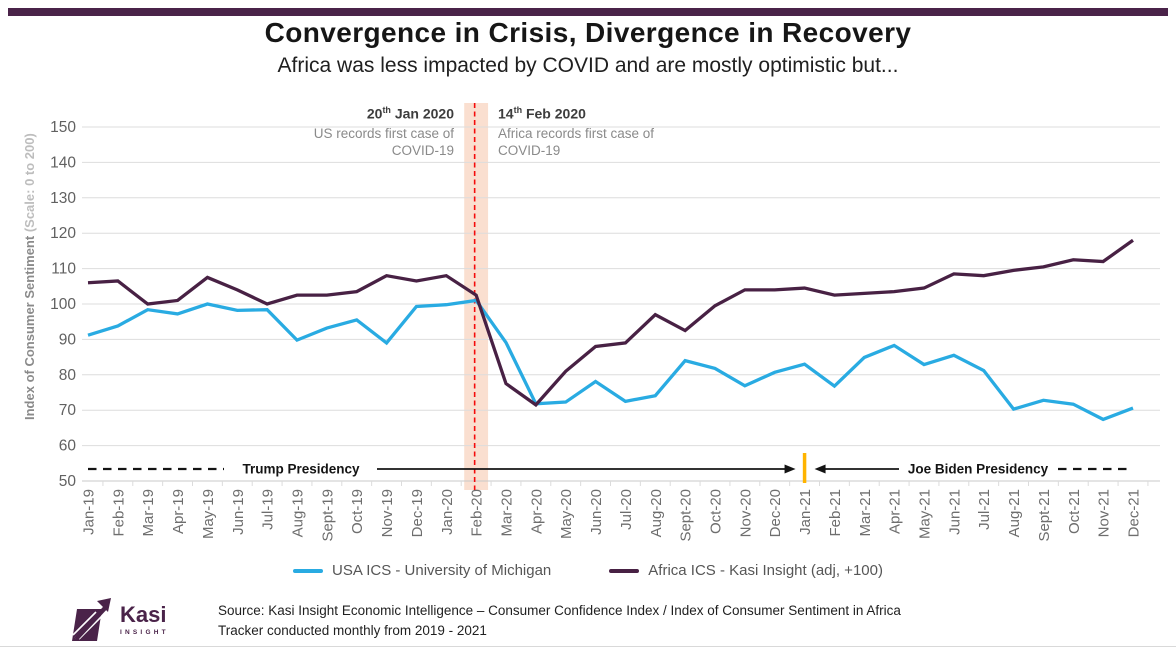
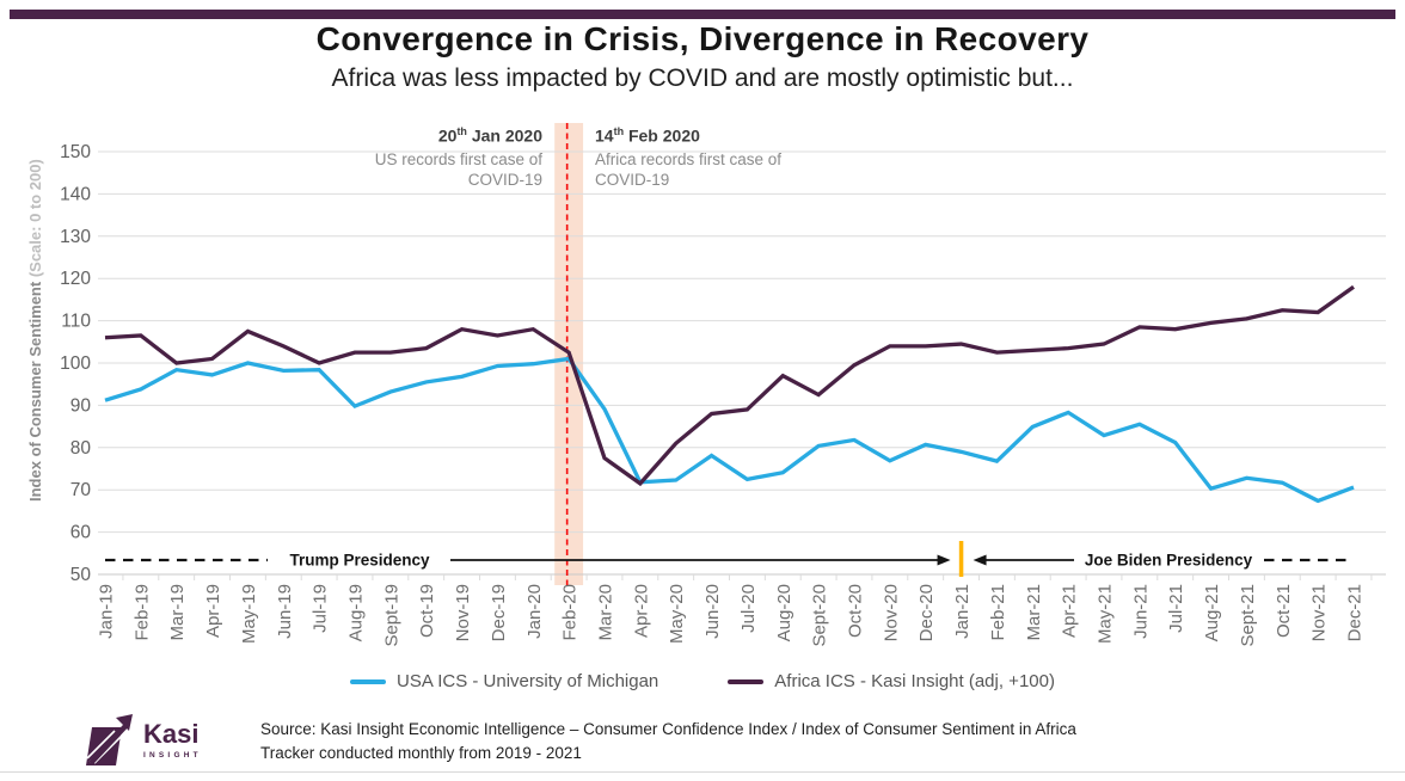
USA ICS - University of Michigan/Nov-19: 89 -> 97
USA ICS - University of Michigan/Sept-20: 84 -> 80
USA ICS - University of Michigan/Jan-21: 83 -> 79
